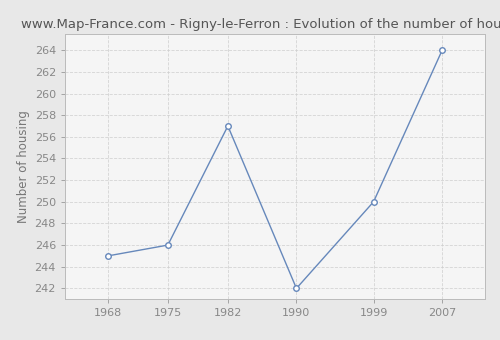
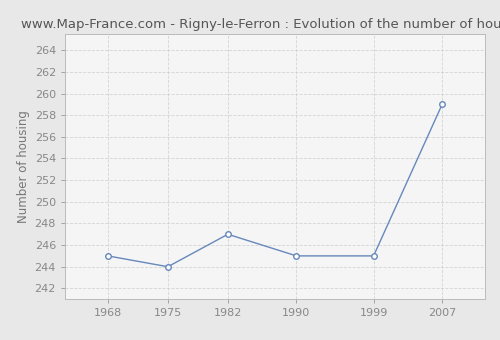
1975: 246 -> 244
1982: 257 -> 247
1990: 242 -> 245
1999: 250 -> 245
2007: 264 -> 259
